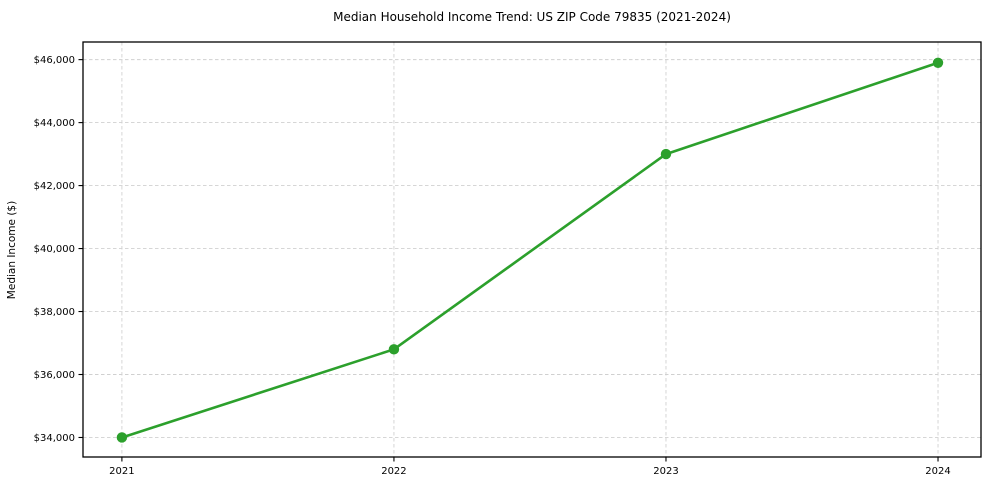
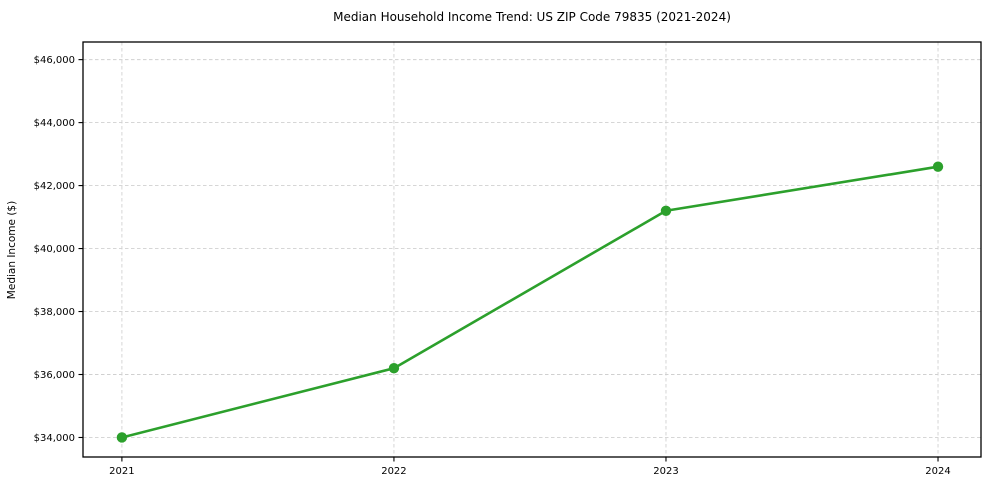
2022: $36800 -> $36200
2023: $43000 -> $41200
2024: $45900 -> $42600
